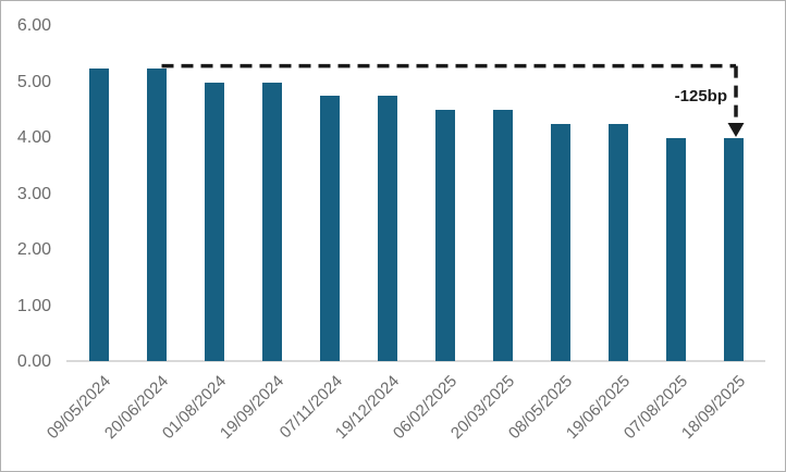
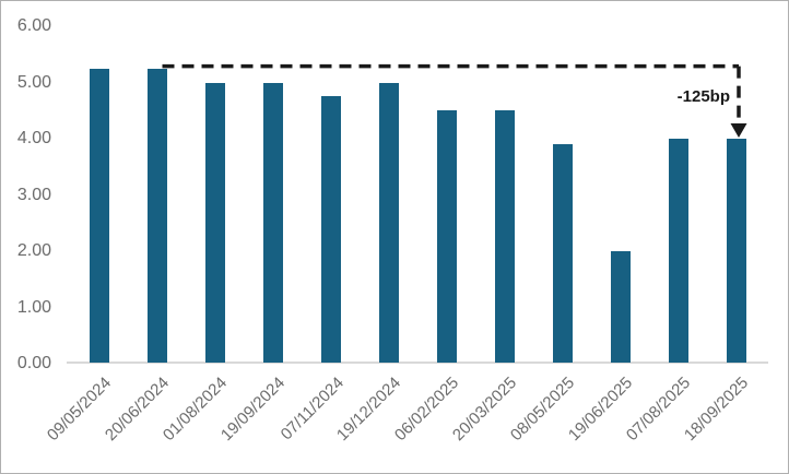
19/12/2024: 4.8 -> 5.0
08/05/2025: 4.2 -> 3.9
19/06/2025: 4.2 -> 2.0
